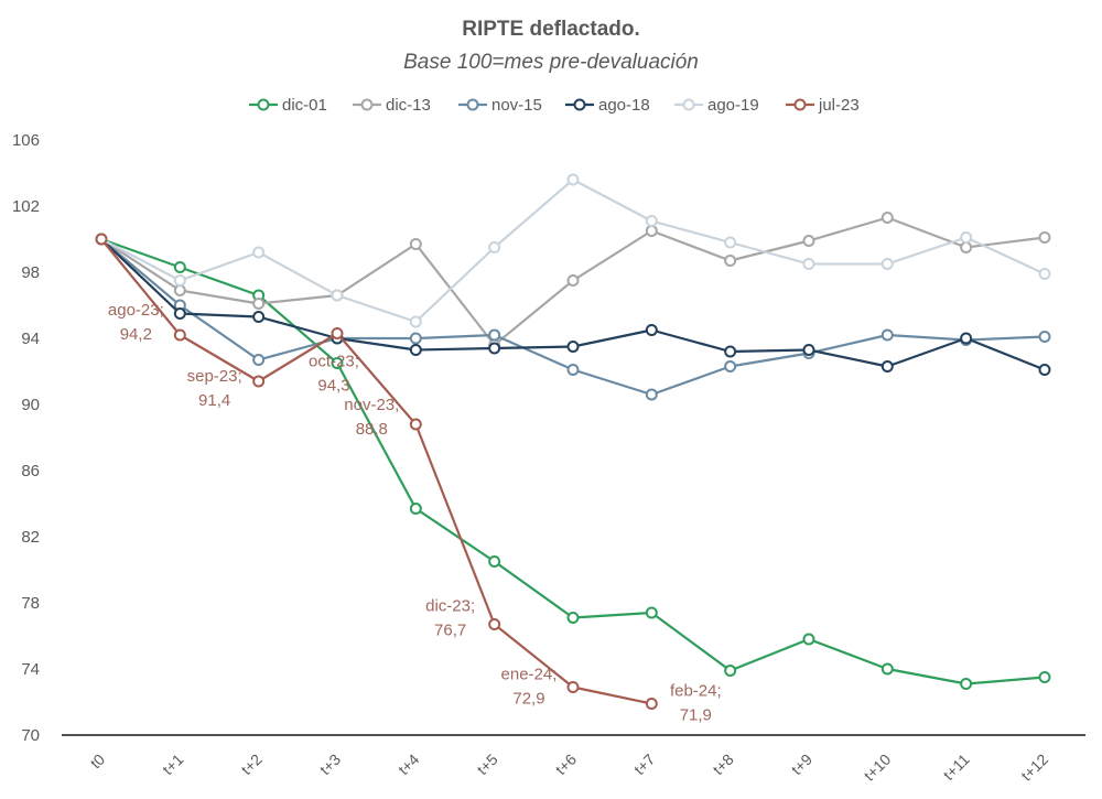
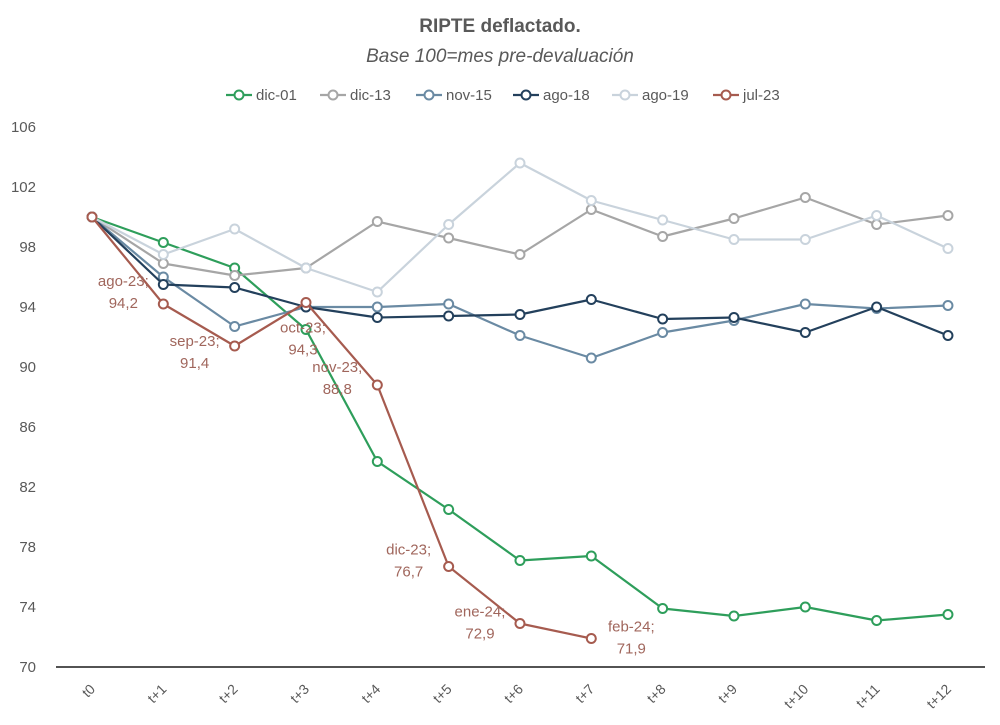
dic-13/t+5: 93.6 -> 98.6
dic-01/t+9: 75.8 -> 73.4
